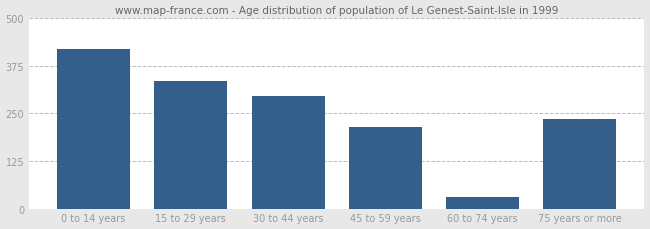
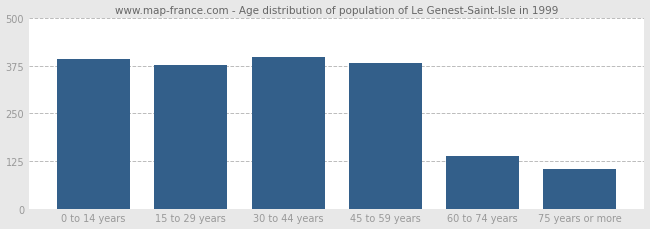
0 to 14 years: 420 -> 393
15 to 29 years: 335 -> 378
30 to 44 years: 295 -> 397
45 to 59 years: 215 -> 381
60 to 74 years: 30 -> 138
75 years or more: 235 -> 105
